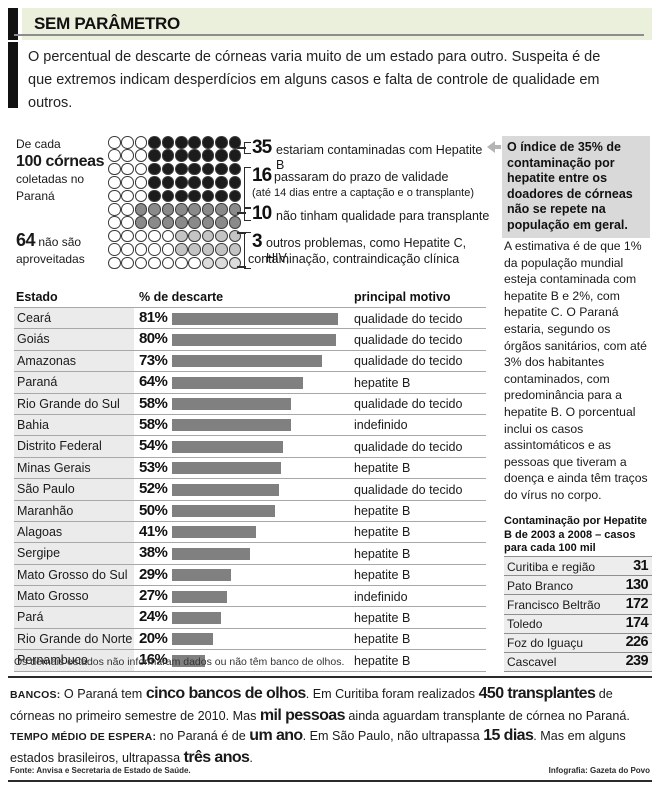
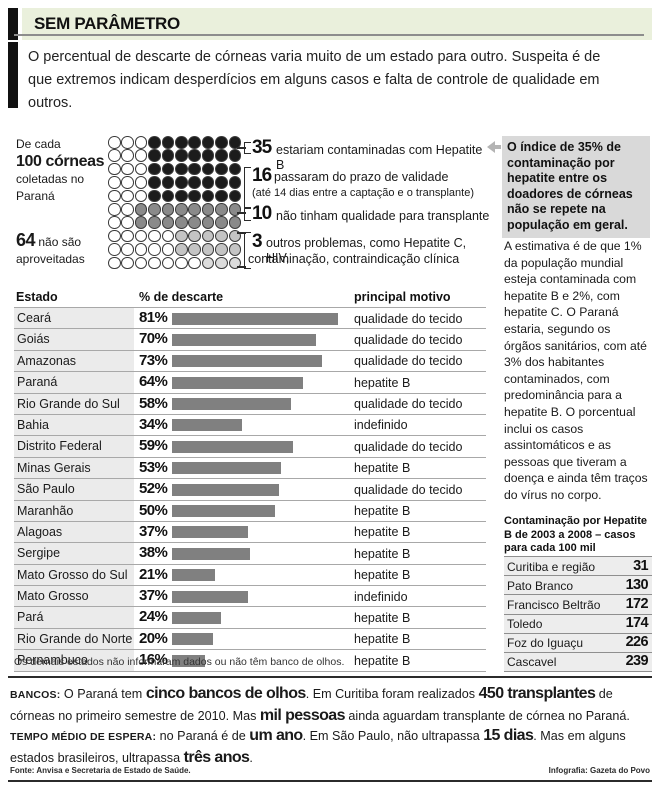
Goiás: 80% -> 70%
Bahia: 58% -> 34%
Distrito Federal: 54% -> 59%
Alagoas: 41% -> 37%
Mato Grosso do Sul: 29% -> 21%
Mato Grosso: 27% -> 37%
